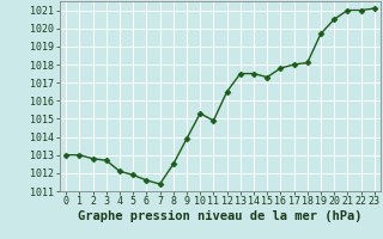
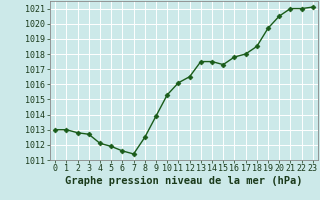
11: 1014.9 -> 1016.1
18: 1018.1 -> 1018.5
